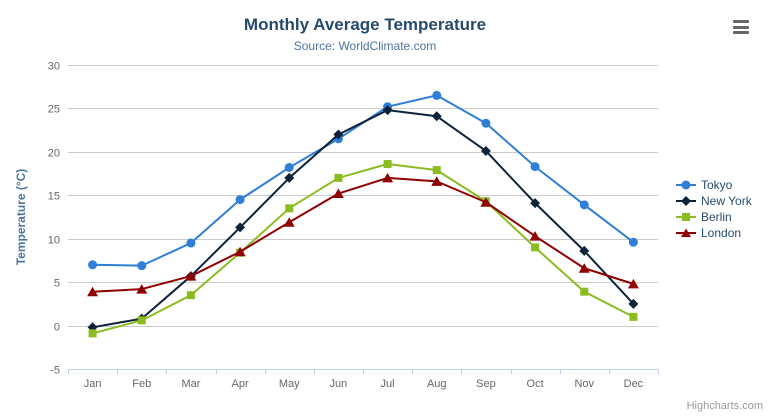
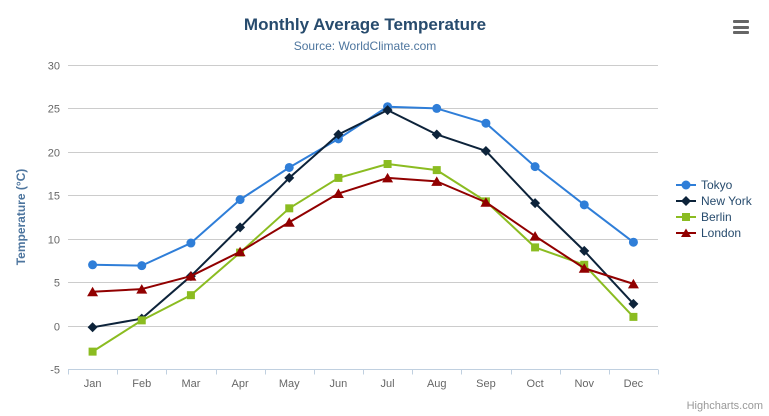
Berlin/Jan: -1 -> -3
Tokyo/Aug: 26 -> 25
New York/Aug: 24 -> 22
Berlin/Nov: 4 -> 7
